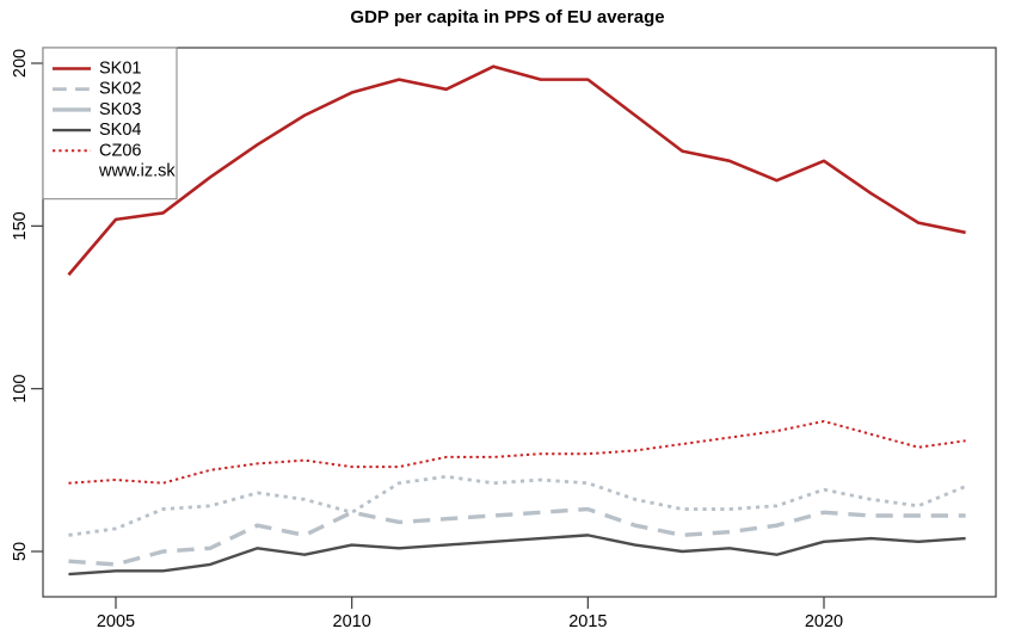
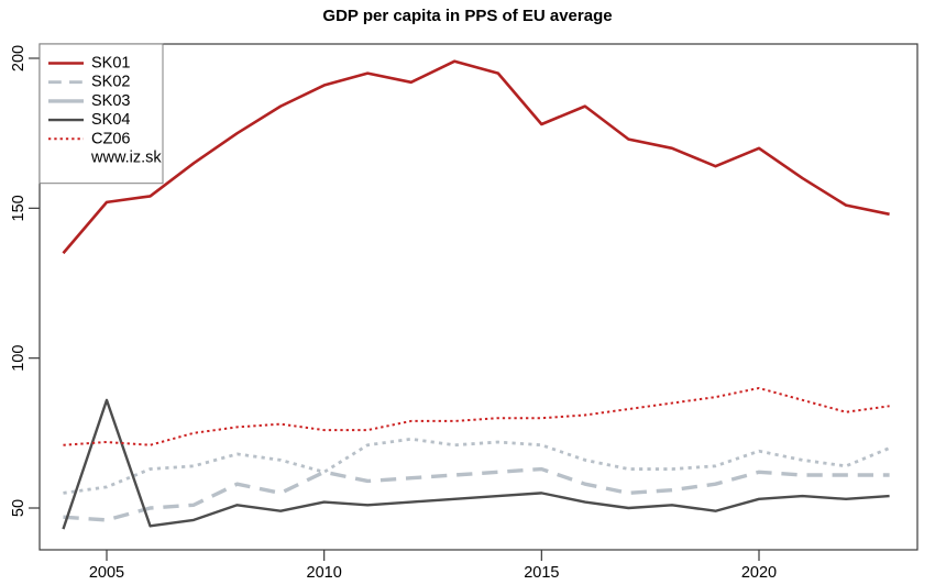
SK04/2005: 44 -> 86
SK01/2015: 195 -> 178
